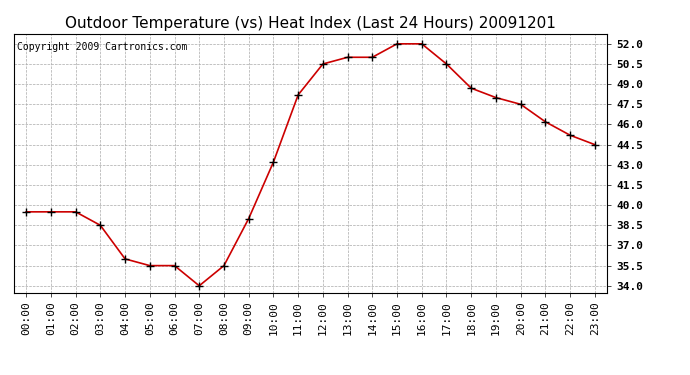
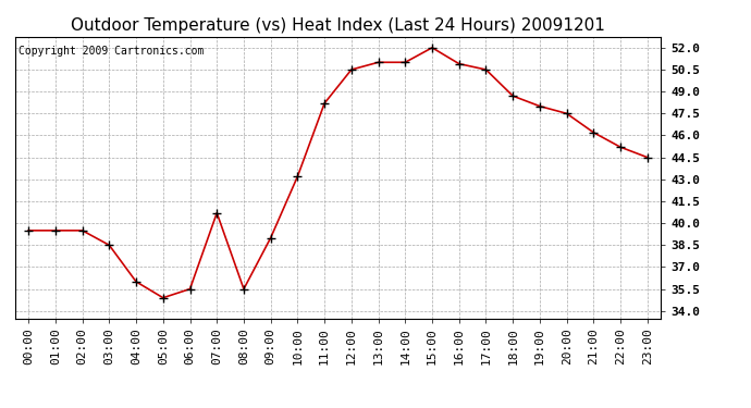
05:00: 35.5 -> 34.9
07:00: 34.0 -> 40.7
16:00: 52.0 -> 50.9
